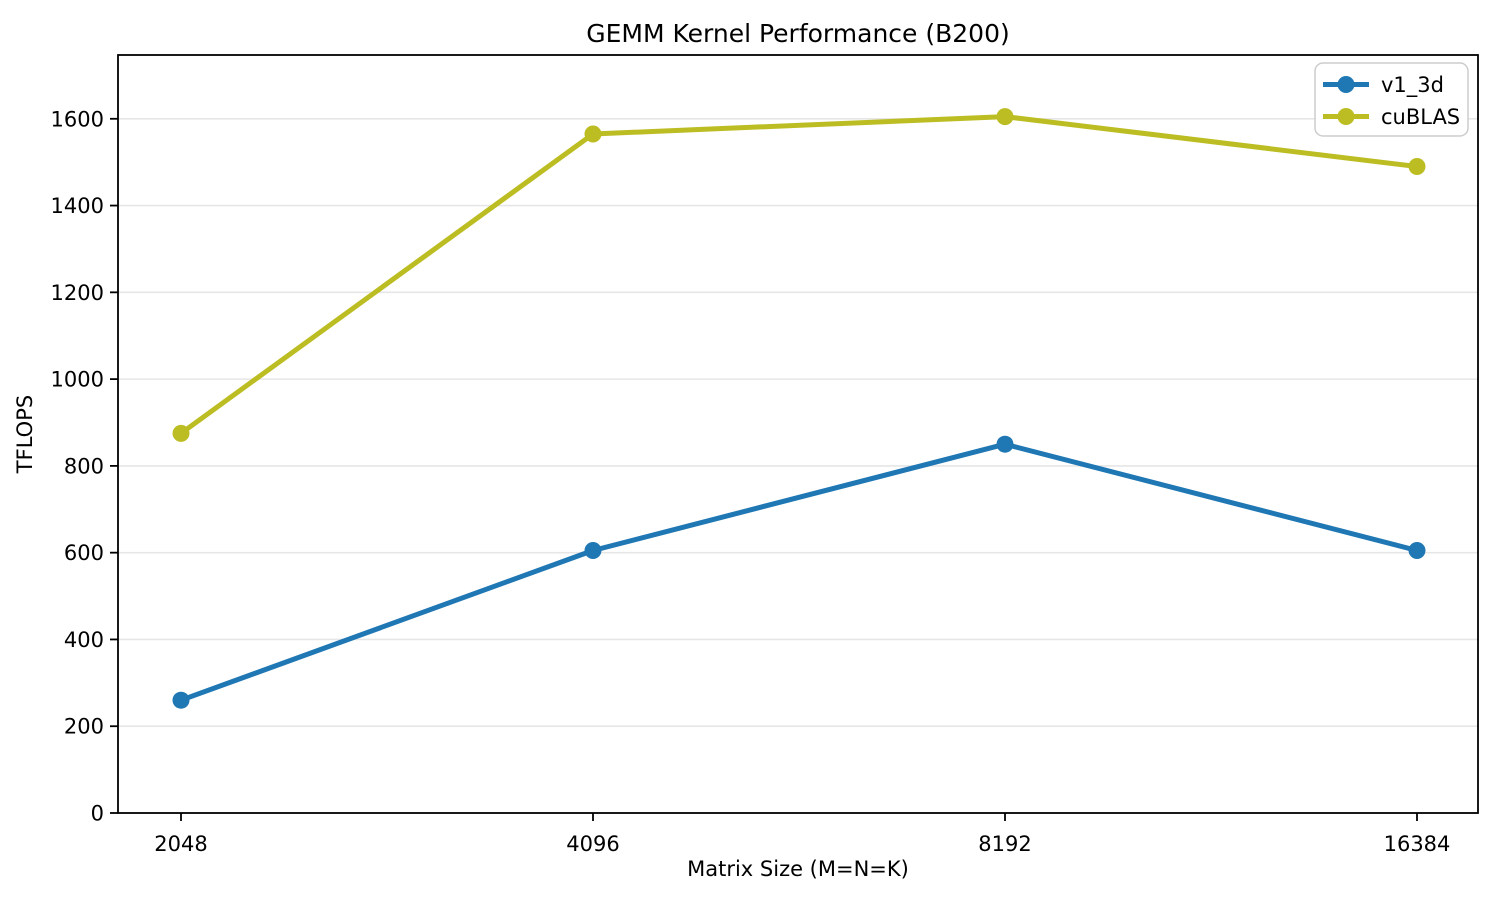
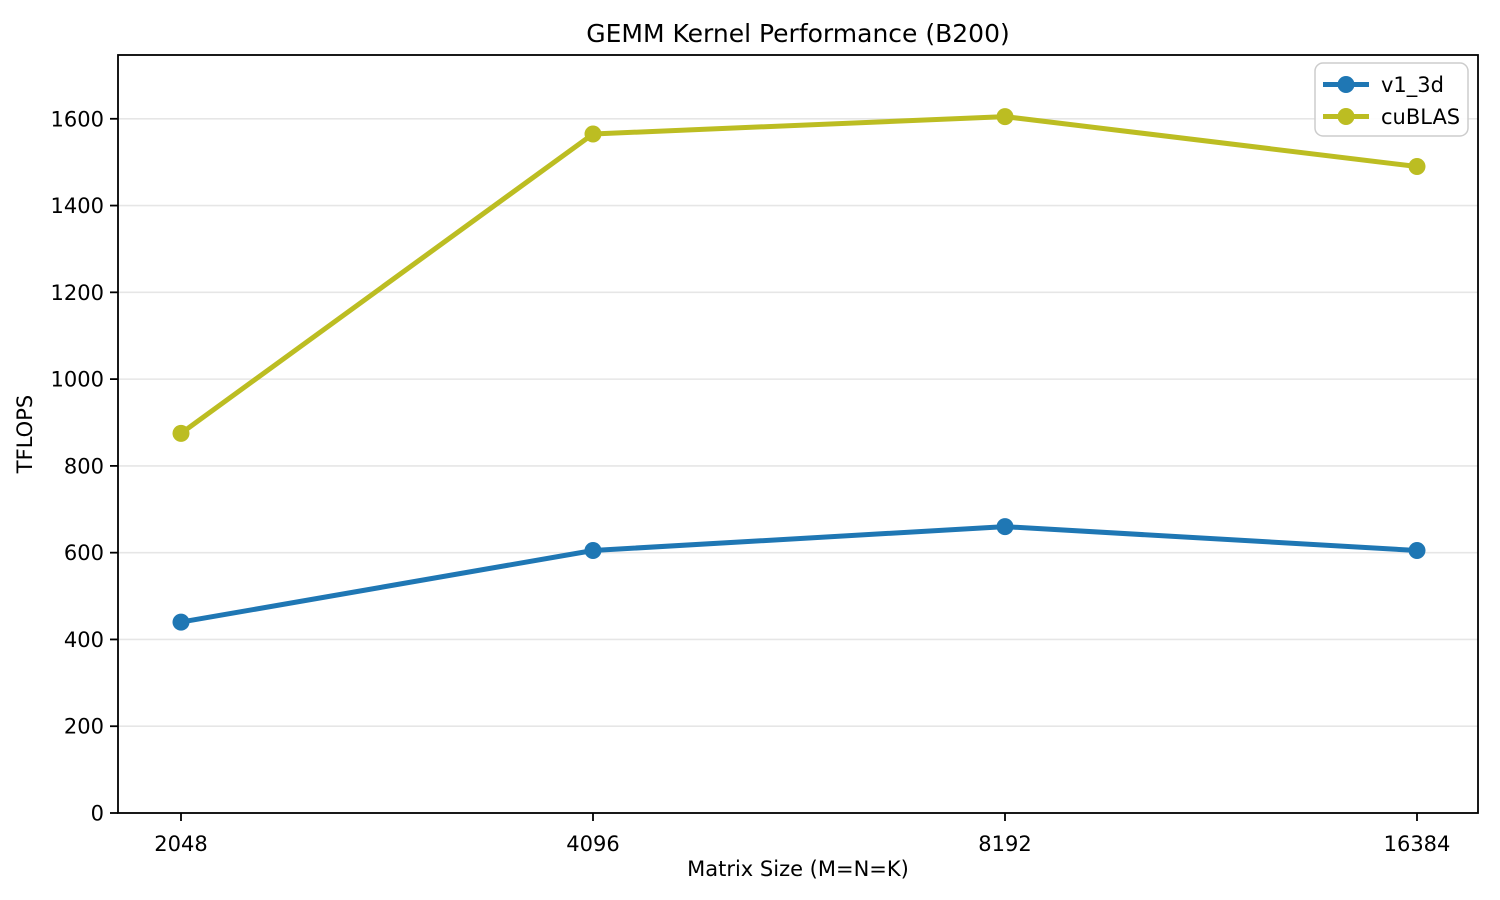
v1_3d/2048: 260 -> 440
v1_3d/8192: 850 -> 660
